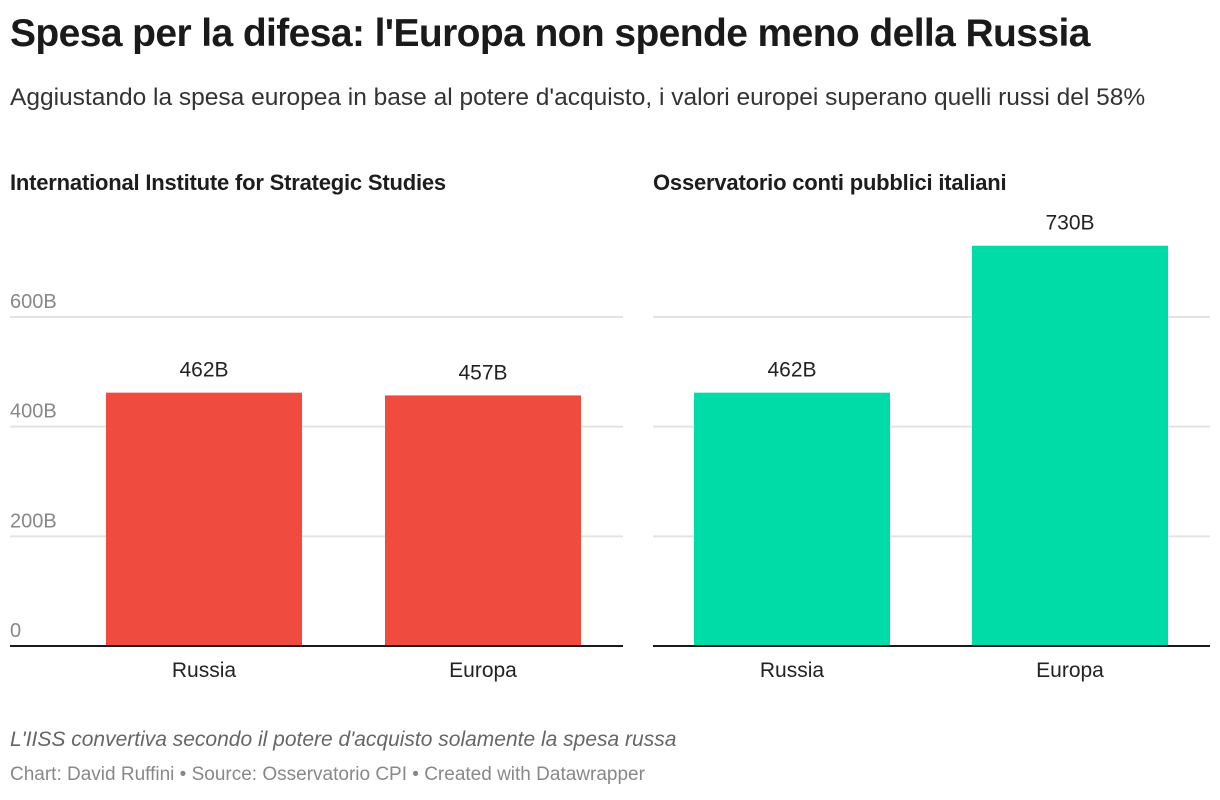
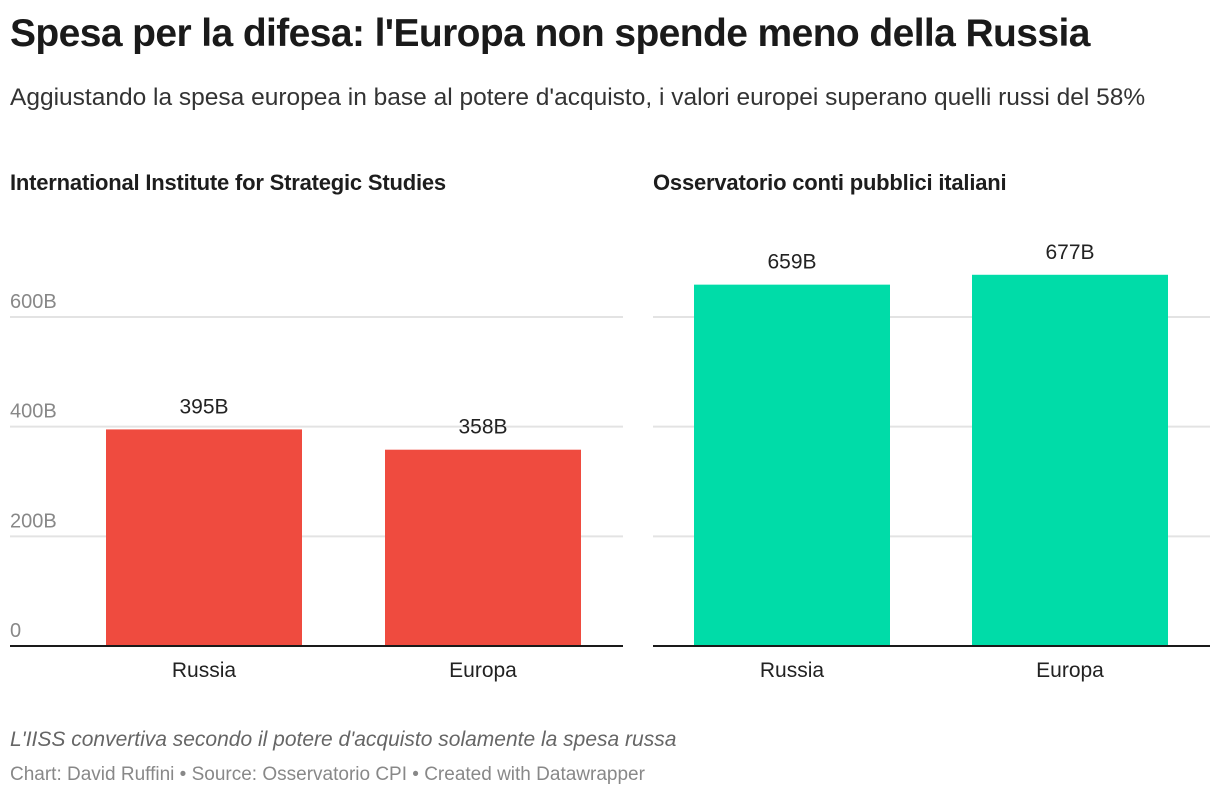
International Institute for Strategic Studies/Russia: 462B -> 395B
International Institute for Strategic Studies/Europa: 457B -> 358B
Osservatorio conti pubblici italiani/Russia: 462B -> 659B
Osservatorio conti pubblici italiani/Europa: 730B -> 677B
